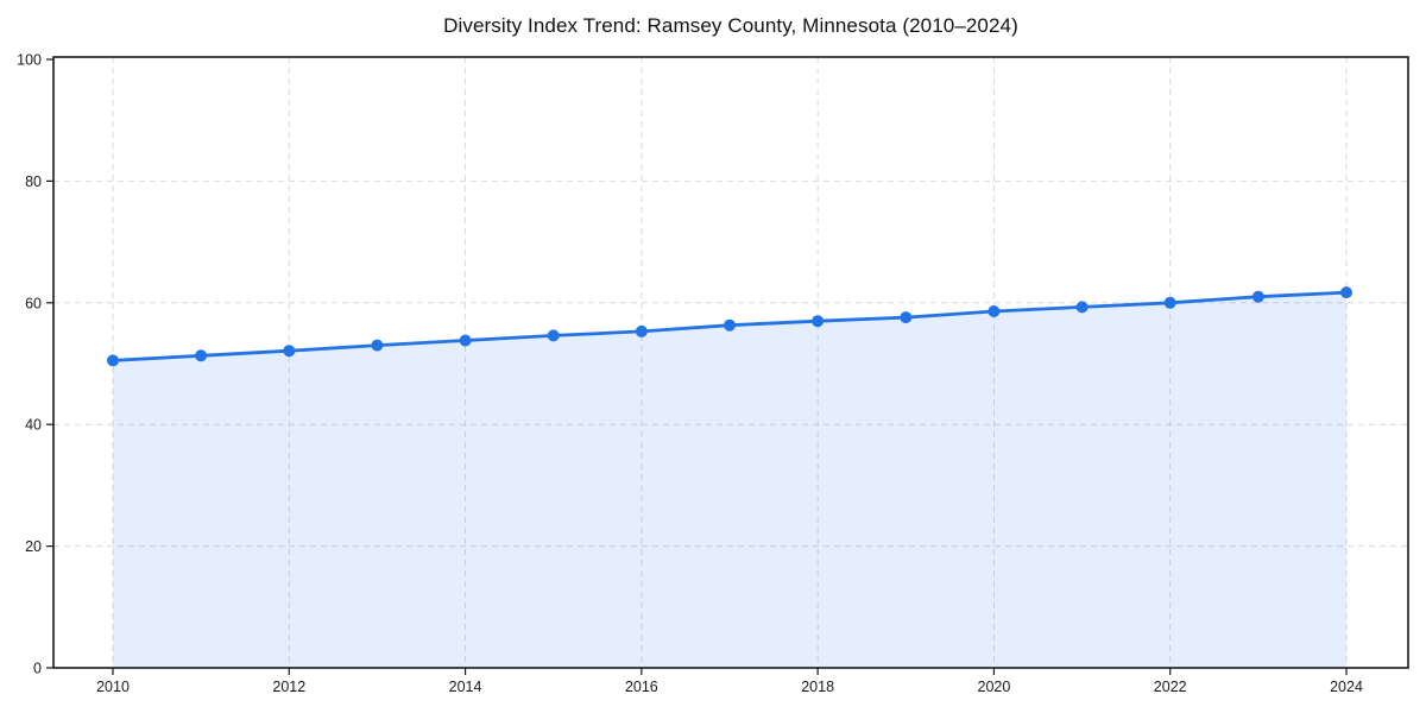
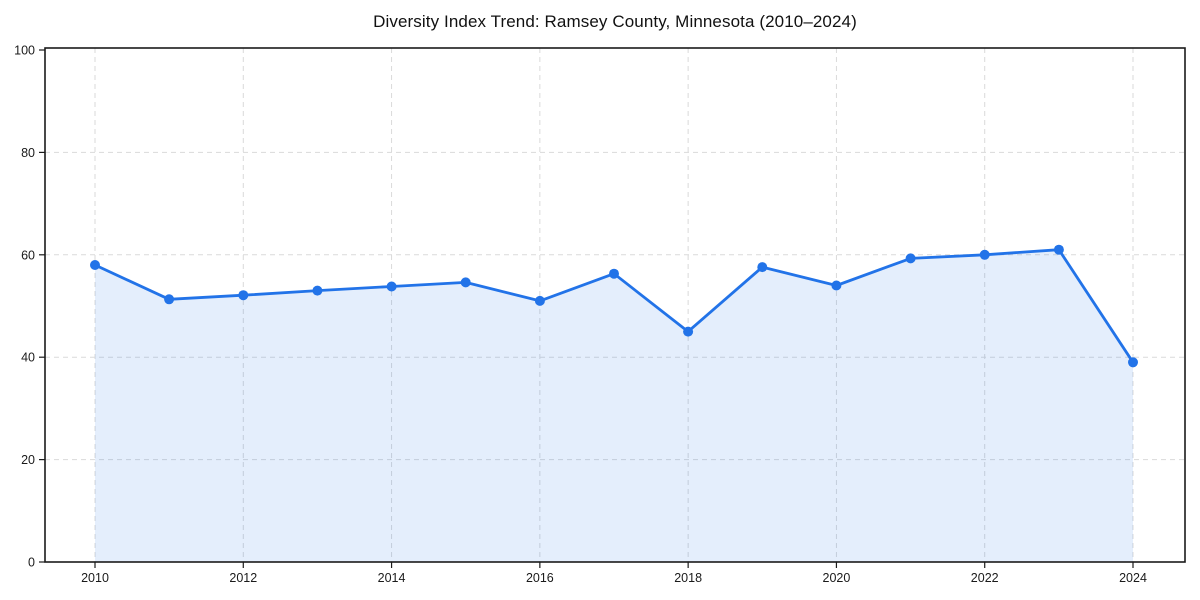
2010: 50 -> 58
2016: 55 -> 51
2018: 57 -> 45
2020: 59 -> 54
2024: 62 -> 39
